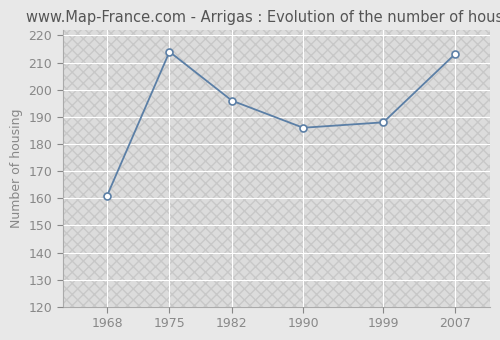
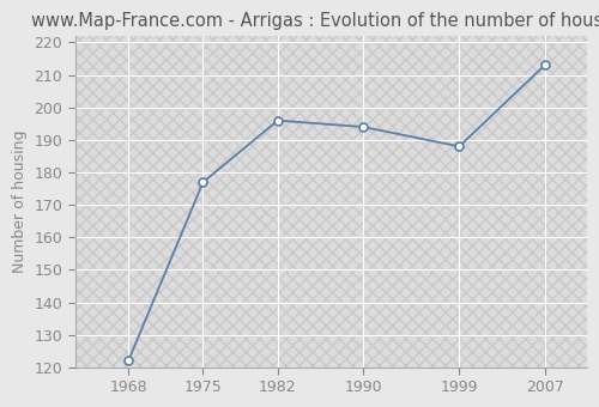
1968: 161 -> 122
1975: 214 -> 177
1990: 186 -> 194
